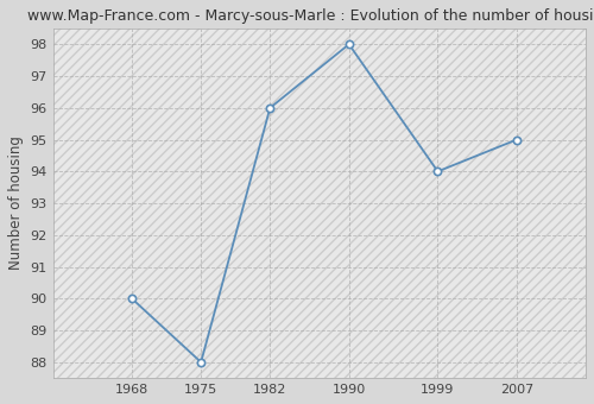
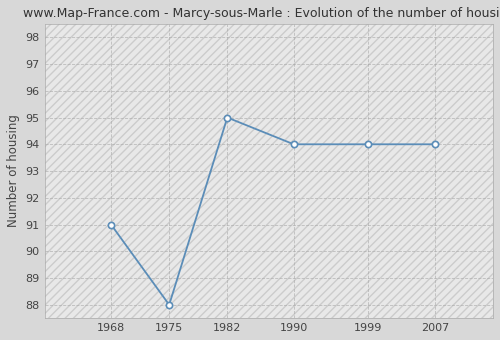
1968: 90 -> 91
1982: 96 -> 95
1990: 98 -> 94
2007: 95 -> 94
